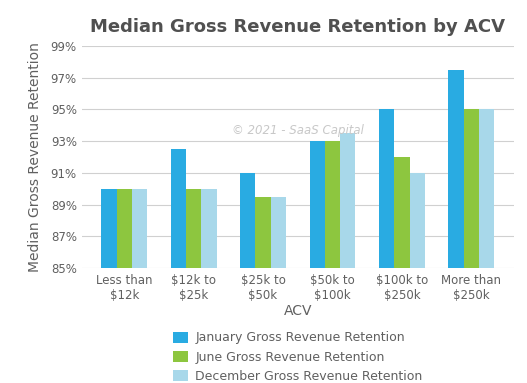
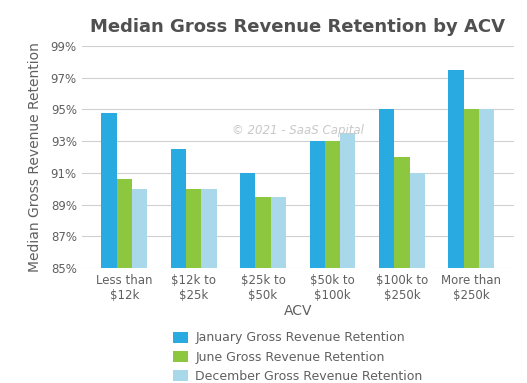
January Gross Revenue Retention/Less than $12k: 90.0% -> 94.8%
June Gross Revenue Retention/Less than $12k: 90.0% -> 90.6%
